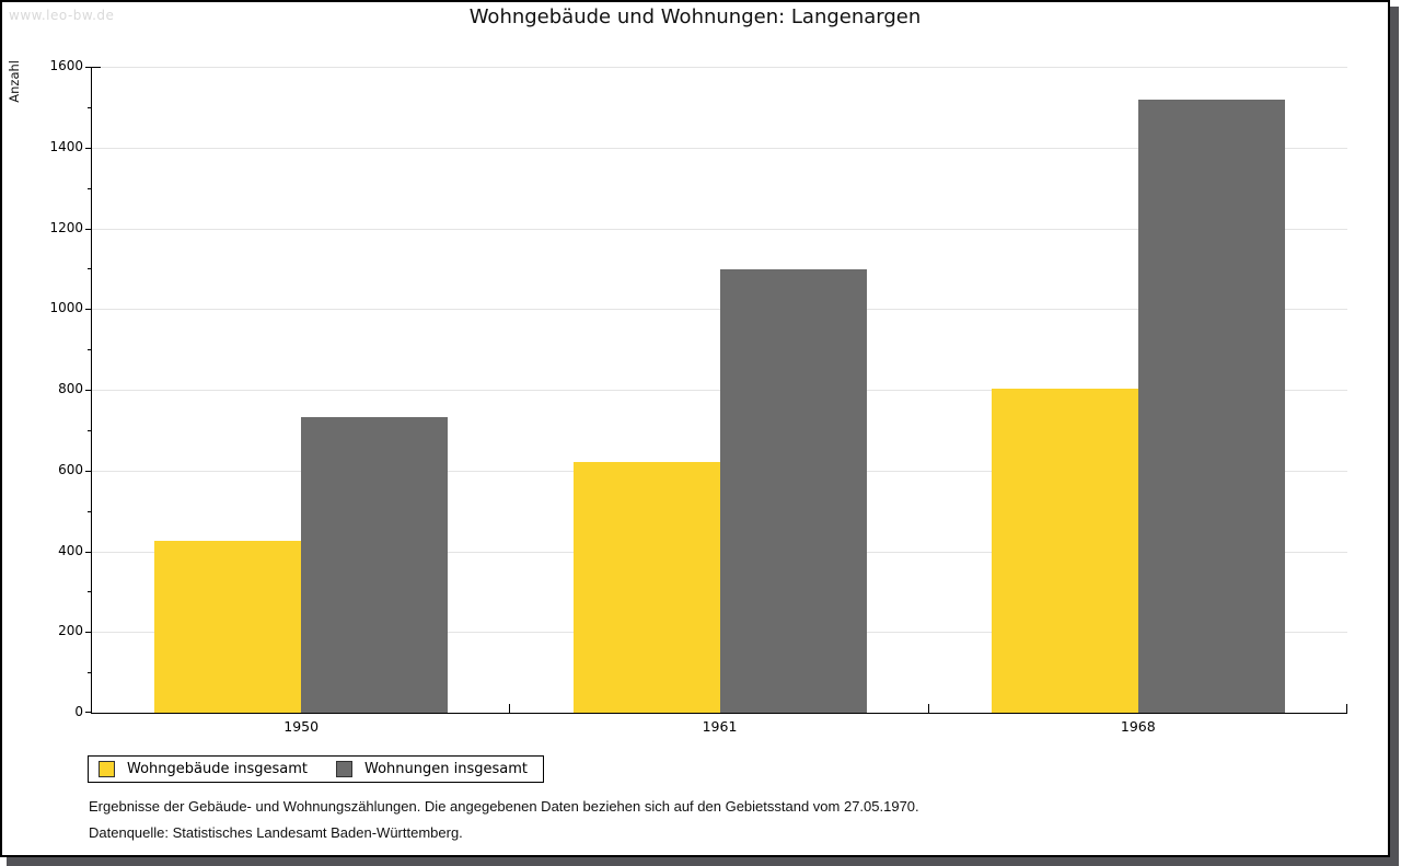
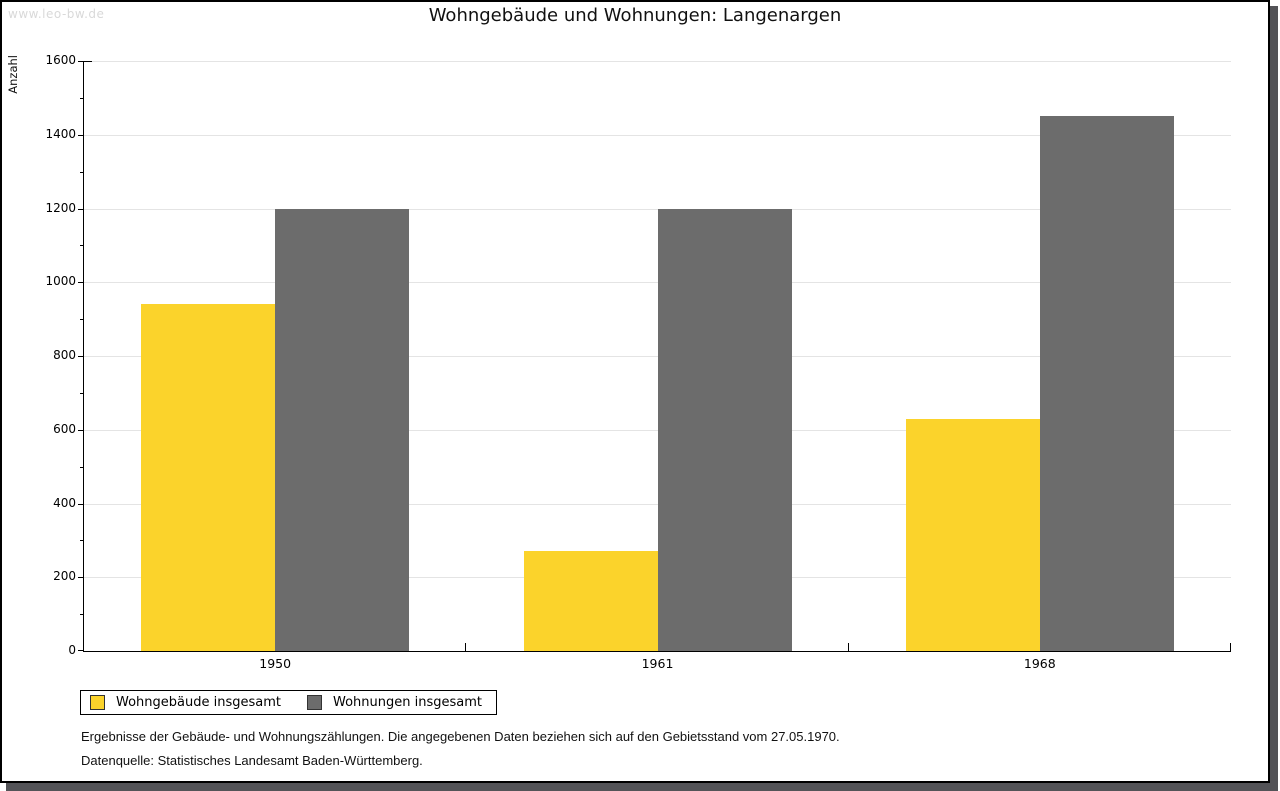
Wohngebäude insgesamt/1950: 420 -> 940
Wohnungen insgesamt/1950: 730 -> 1200
Wohngebäude insgesamt/1961: 620 -> 270
Wohnungen insgesamt/1961: 1100 -> 1200
Wohngebäude insgesamt/1968: 800 -> 630
Wohnungen insgesamt/1968: 1520 -> 1450
